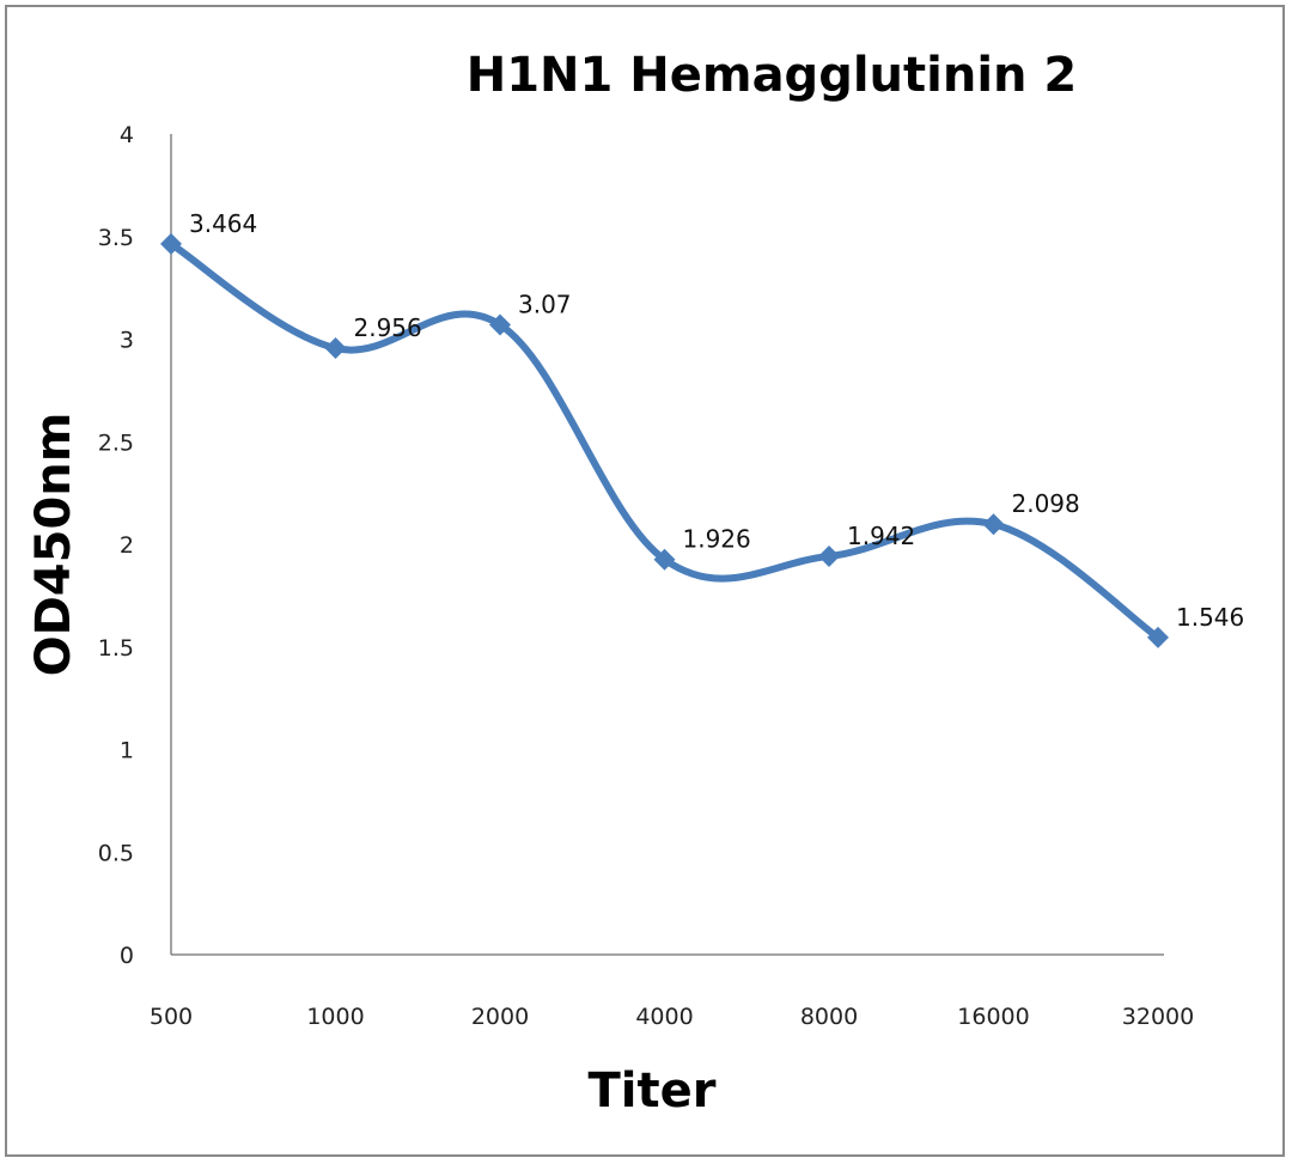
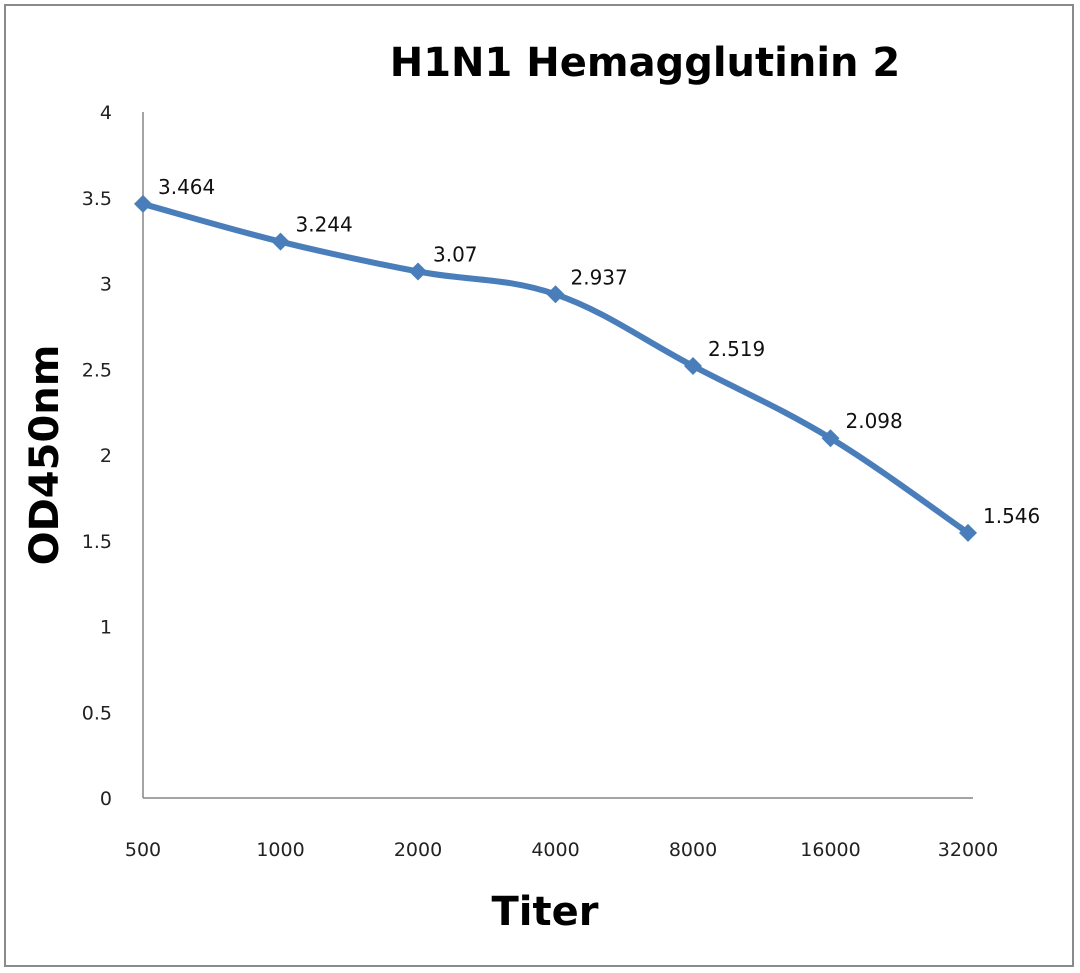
1000: 2.956 -> 3.244
4000: 1.926 -> 2.937
8000: 1.942 -> 2.519
